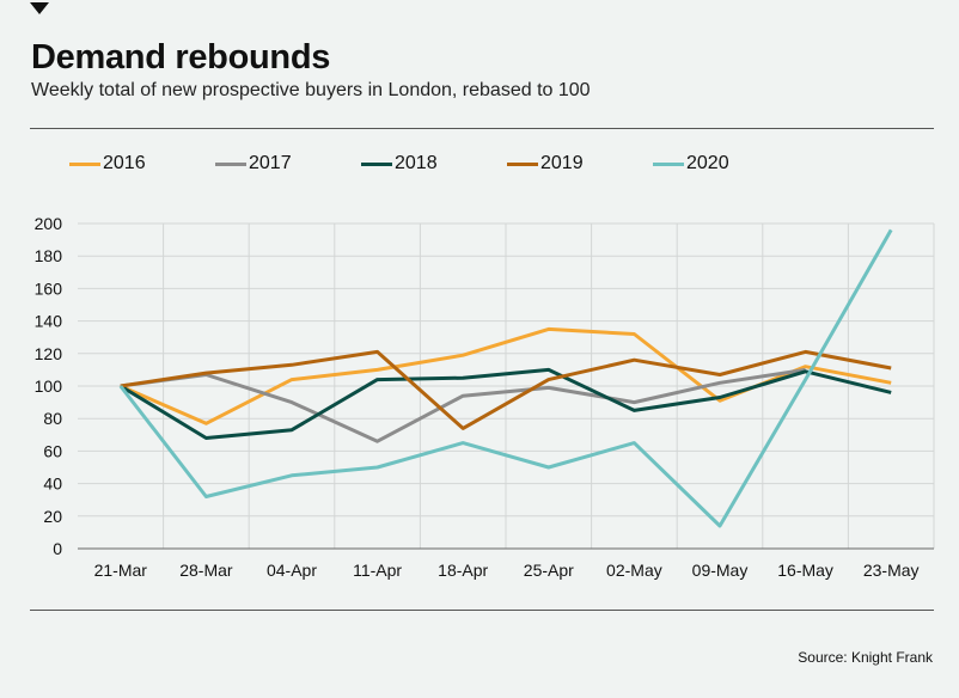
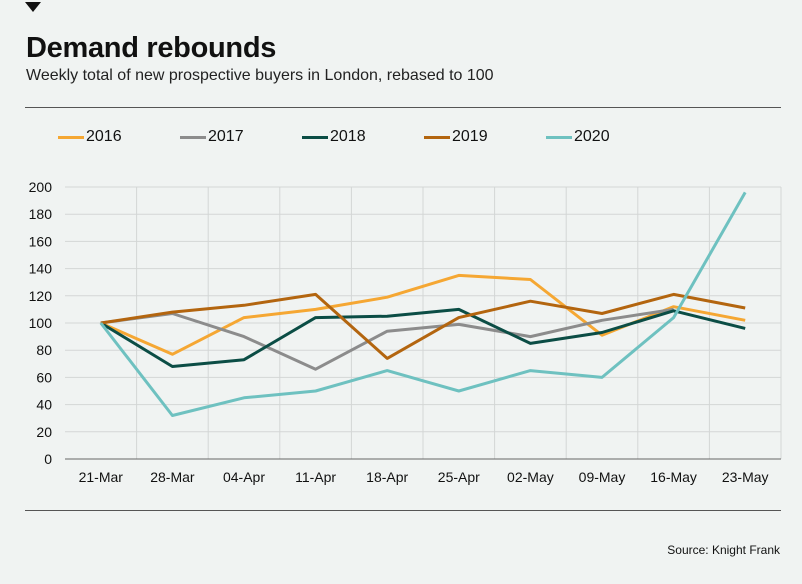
2020/09-May: 14 -> 60
